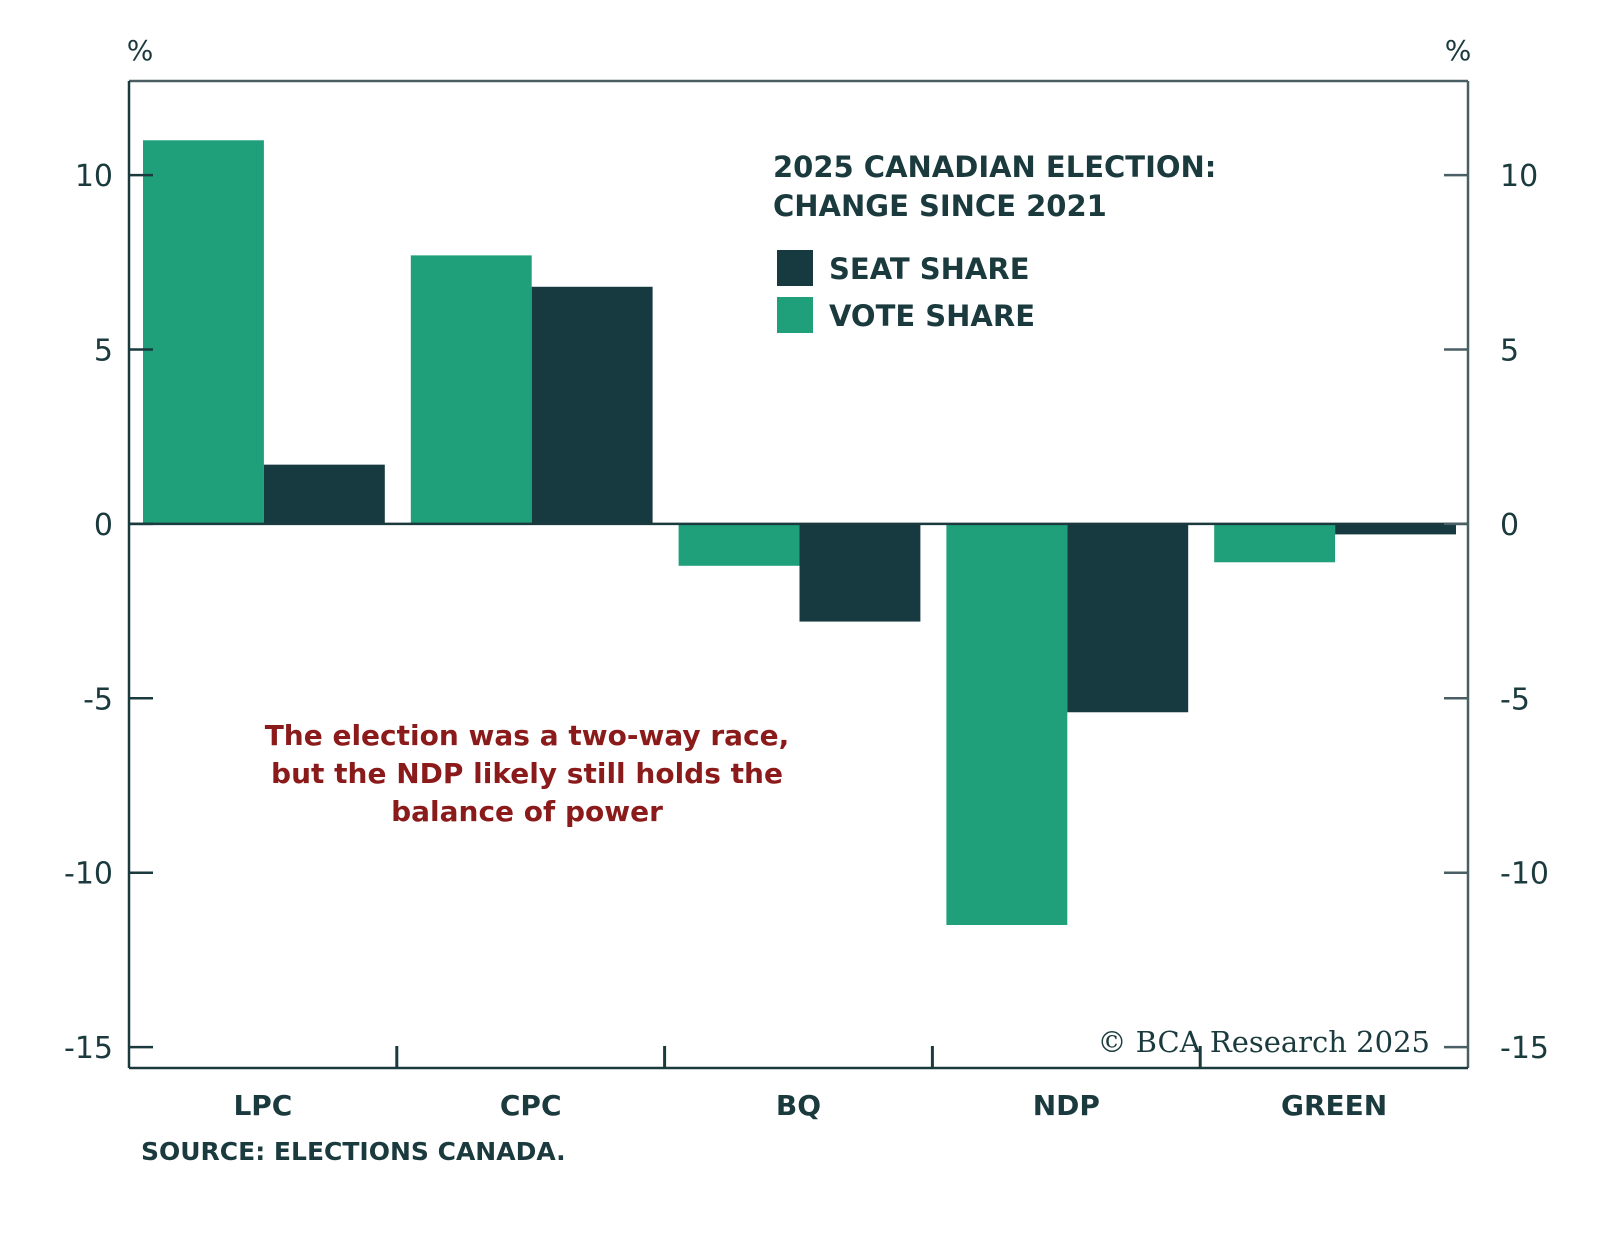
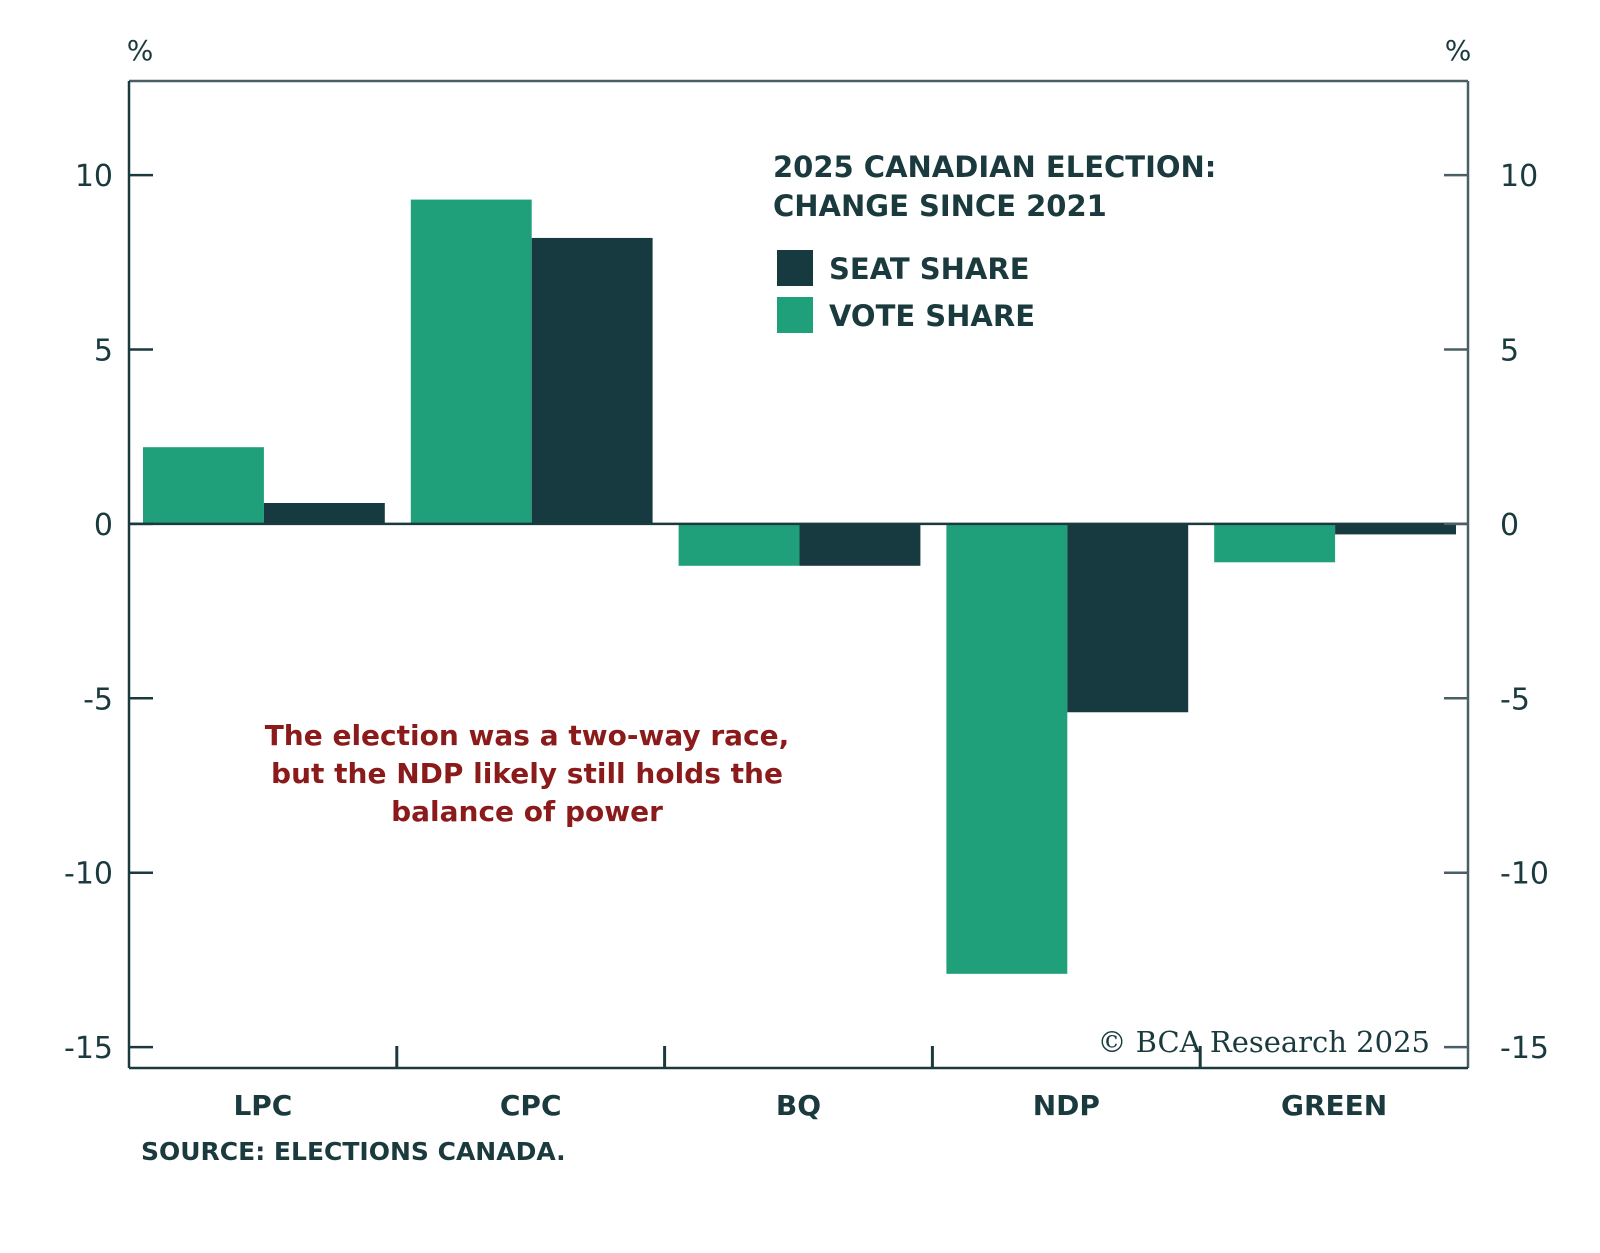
VOTE SHARE/LPC: 11.0 -> 2.2
SEAT SHARE/LPC: 1.7 -> 0.6
VOTE SHARE/CPC: 7.7 -> 9.3
SEAT SHARE/CPC: 6.8 -> 8.2
SEAT SHARE/BQ: -2.8 -> -1.2
VOTE SHARE/NDP: -11.5 -> -12.9
